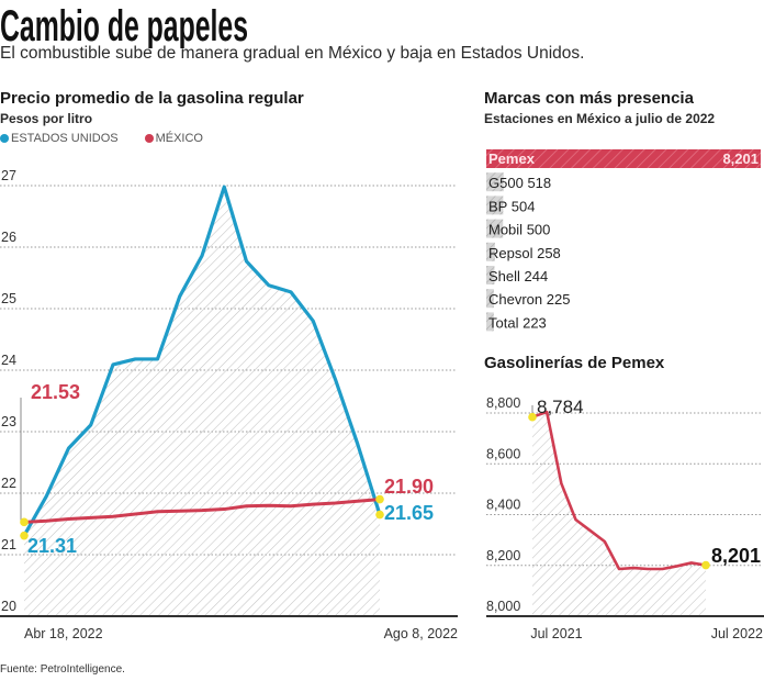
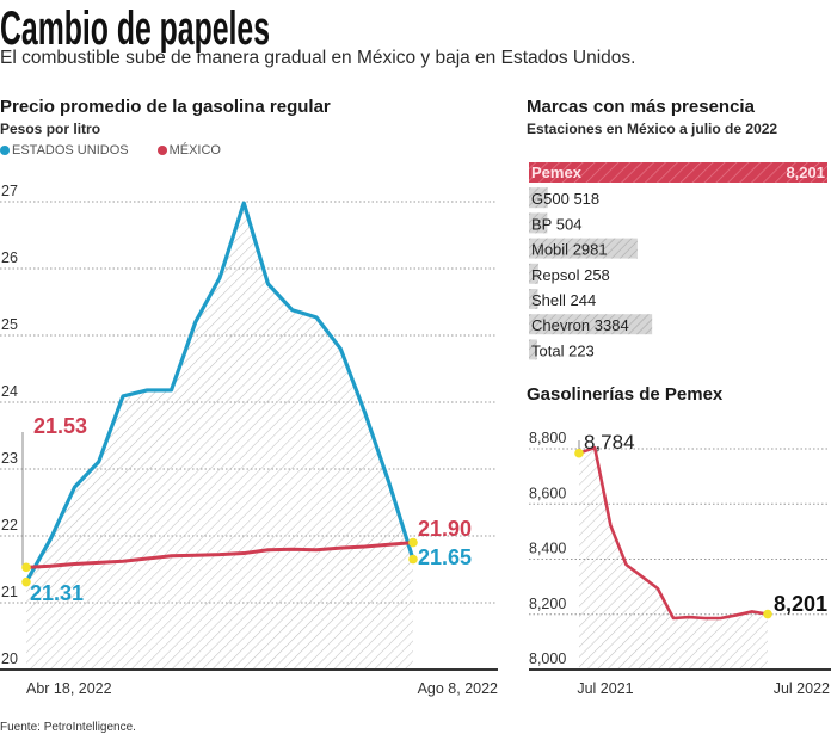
Marcas con más presencia/Mobil: 500 -> 2981
Marcas con más presencia/Chevron: 225 -> 3384
